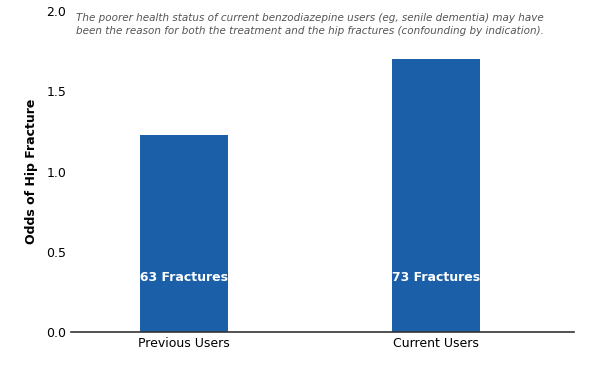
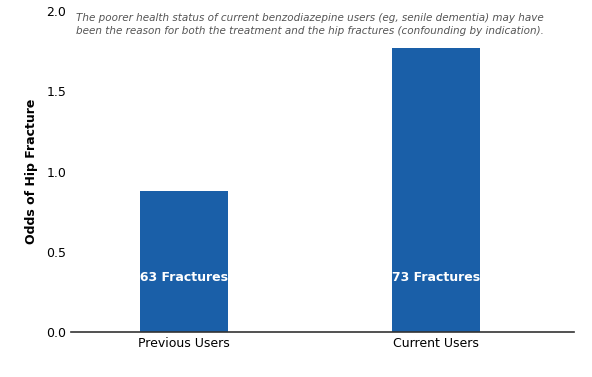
Previous Users: 1.23 -> 0.88
Current Users: 1.70 -> 1.77
